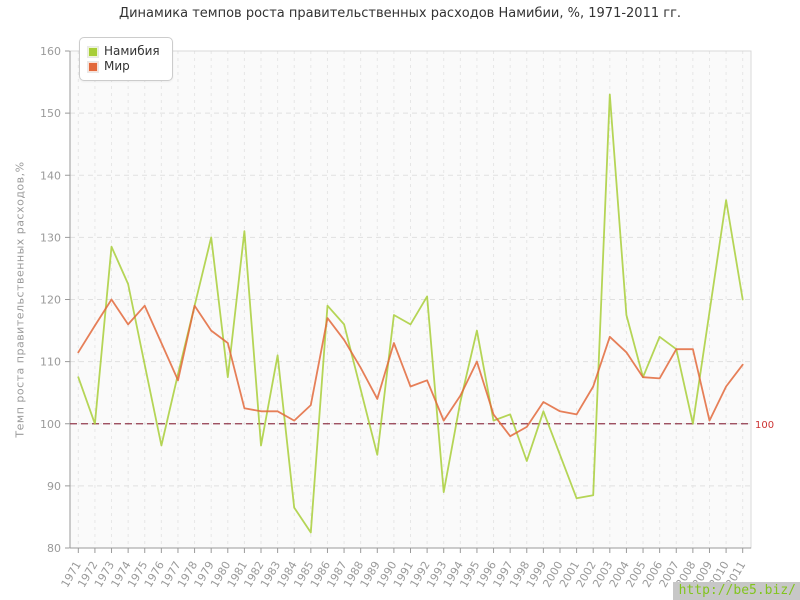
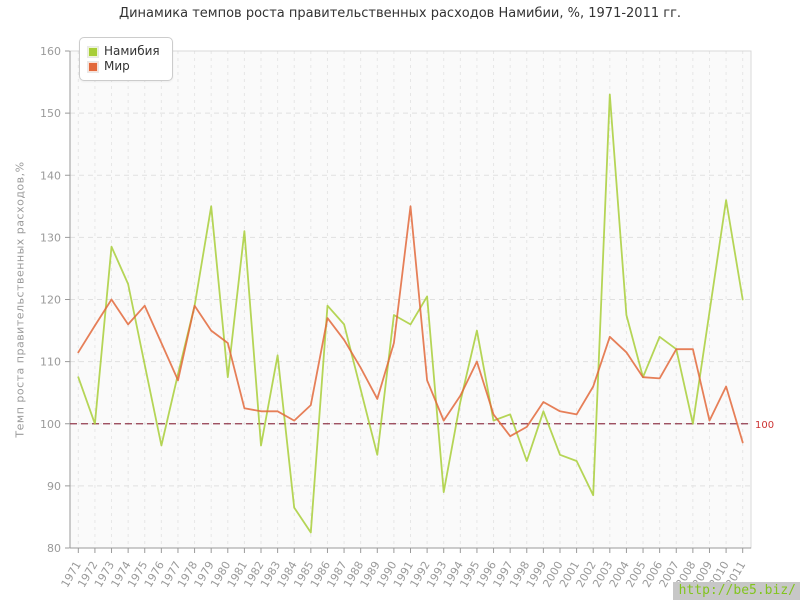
Намибия/1979: 130 -> 135
Мир/1991: 106 -> 135
Намибия/2001: 88 -> 94
Мир/2011: 110 -> 97
